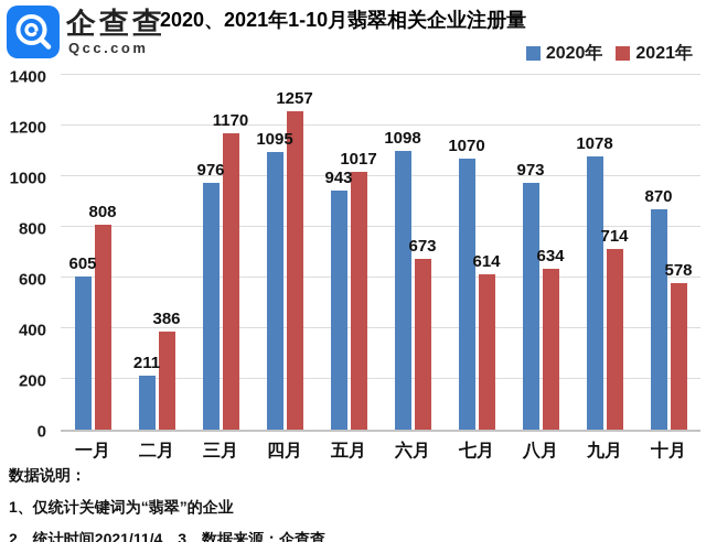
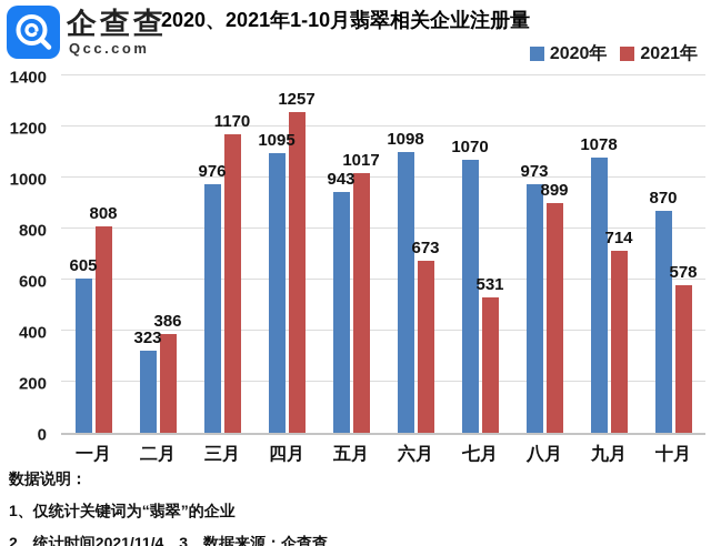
2020年/二月: 211 -> 323
2021年/七月: 614 -> 531
2021年/八月: 634 -> 899
